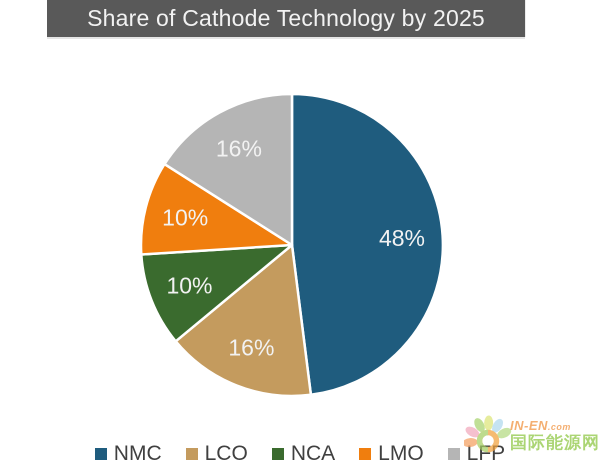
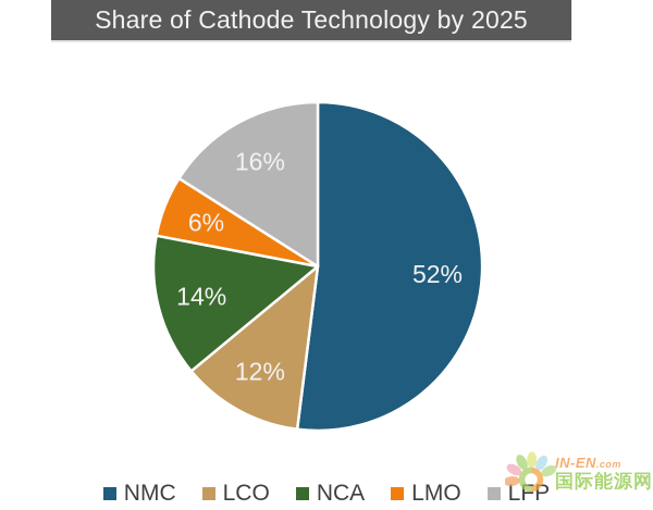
NMC: 48% -> 52%
LCO: 16% -> 12%
NCA: 10% -> 14%
LMO: 10% -> 6%
